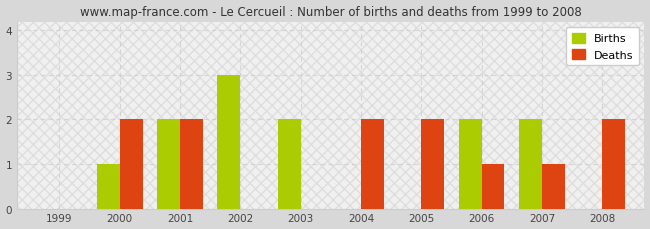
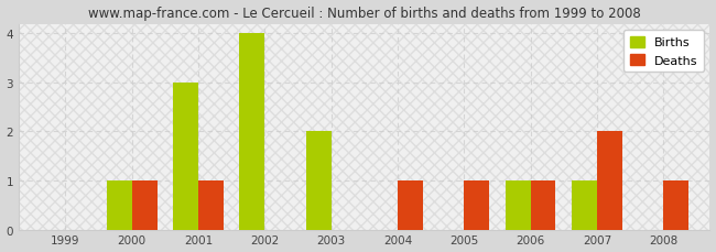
Deaths/2000: 2 -> 1
Births/2001: 2 -> 3
Deaths/2001: 2 -> 1
Births/2002: 3 -> 4
Deaths/2004: 2 -> 1
Deaths/2005: 2 -> 1
Births/2006: 2 -> 1
Births/2007: 2 -> 1
Deaths/2007: 1 -> 2
Deaths/2008: 2 -> 1
